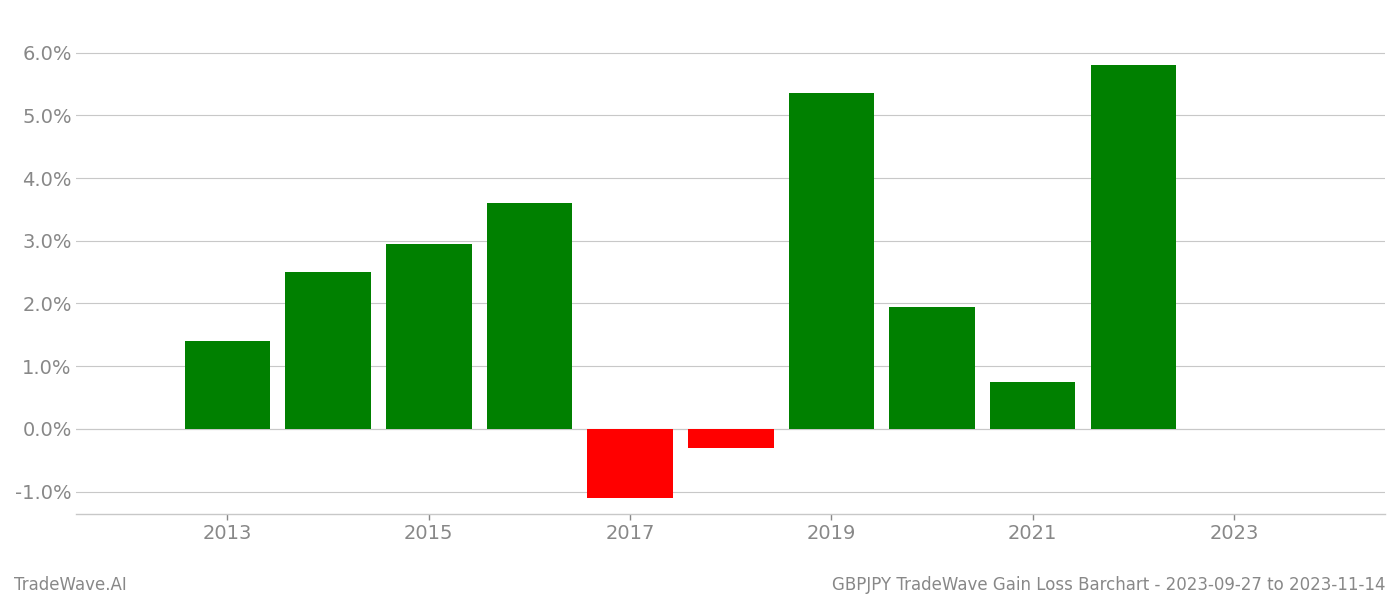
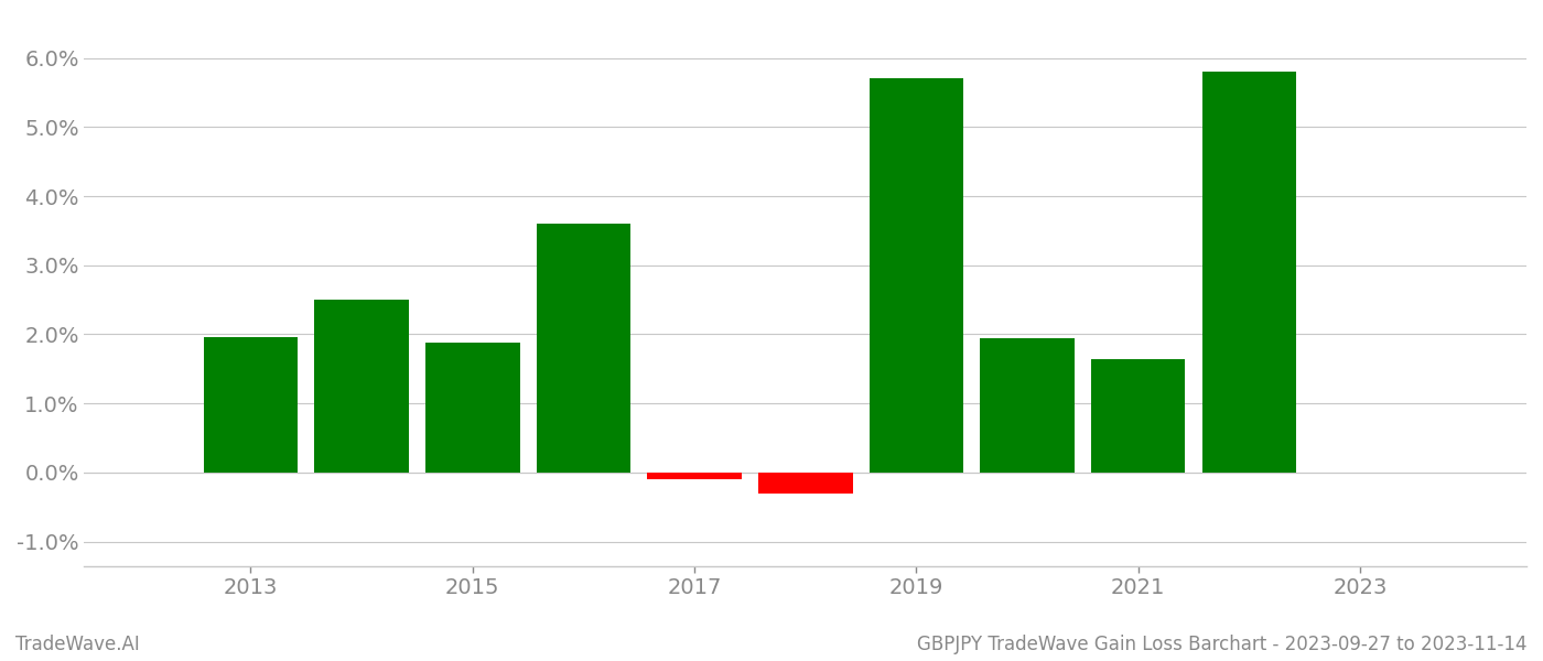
2013: 1.40% -> 1.96%
2015: 2.95% -> 1.88%
2017: -1.10% -> -0.10%
2019: 5.35% -> 5.70%
2021: 0.75% -> 1.64%
